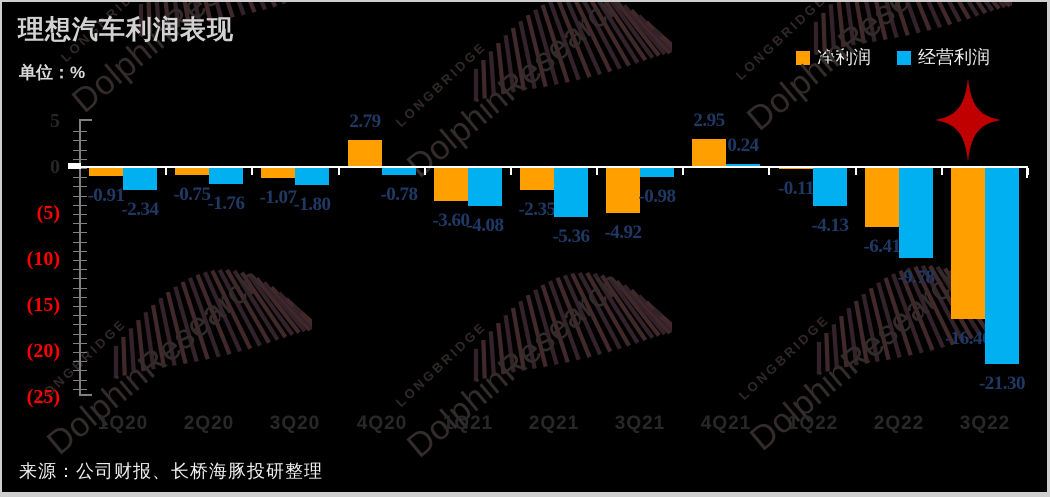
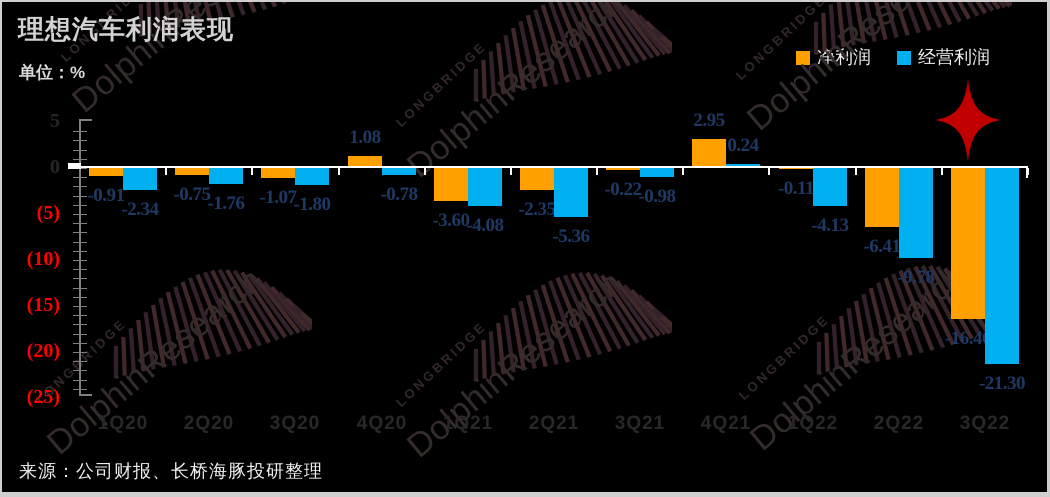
净利润/4Q20: 2.79 -> 1.08
净利润/3Q21: -4.92 -> -0.22
